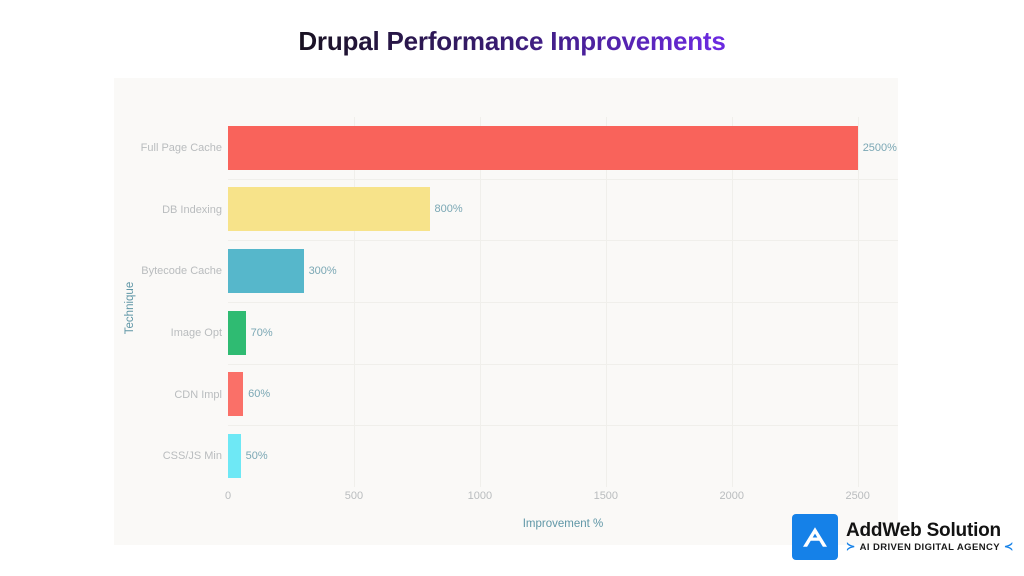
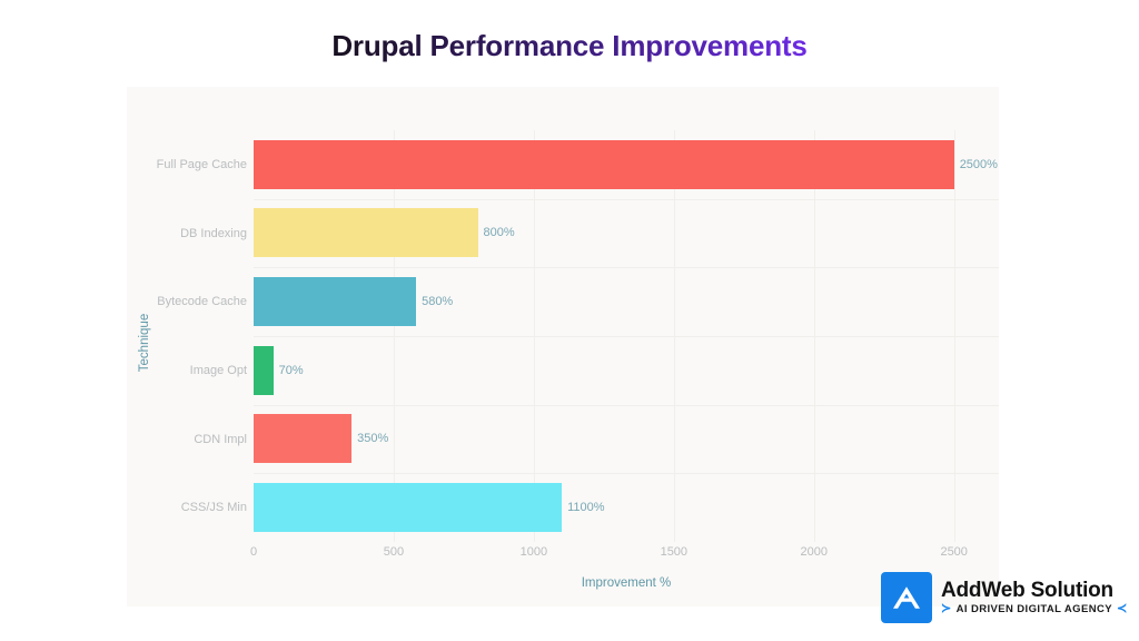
Bytecode Cache: 300% -> 580%
CDN Impl: 60% -> 350%
CSS/JS Min: 50% -> 1100%
